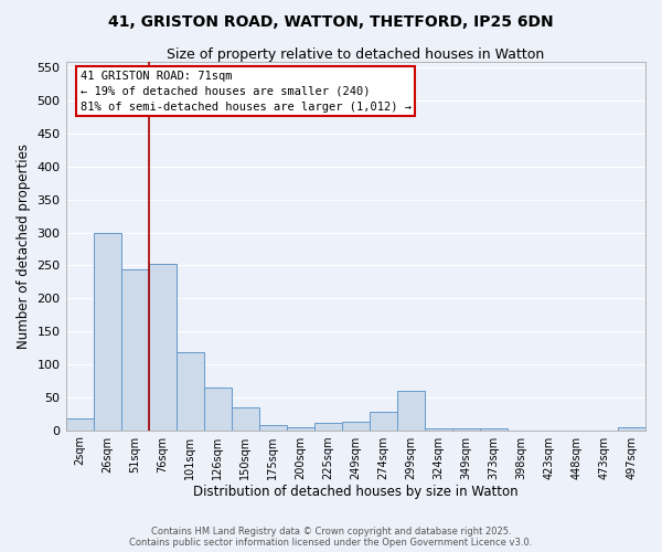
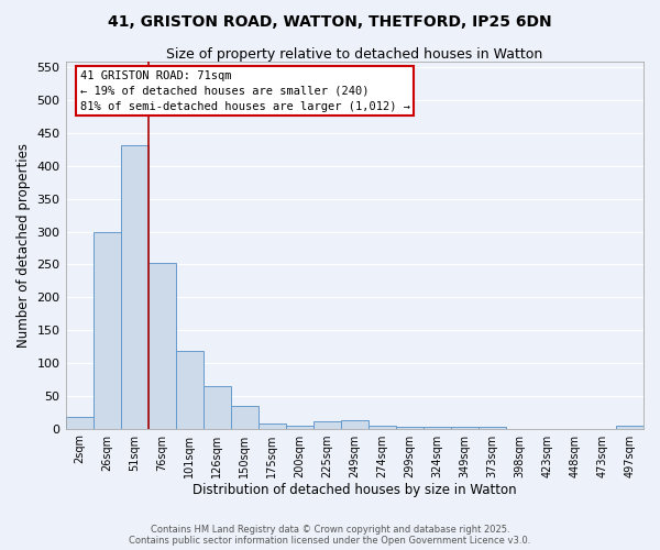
51sqm: 244 -> 432
274sqm: 28 -> 5
299sqm: 60 -> 2
